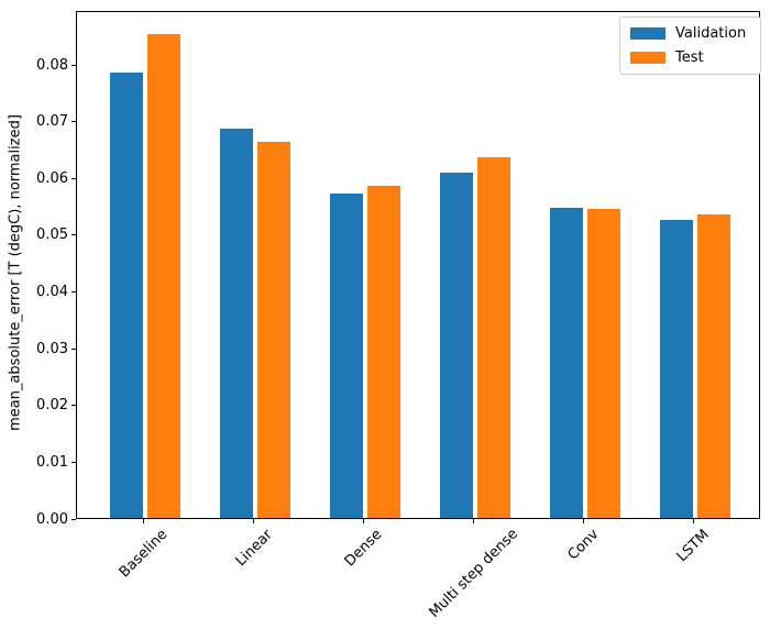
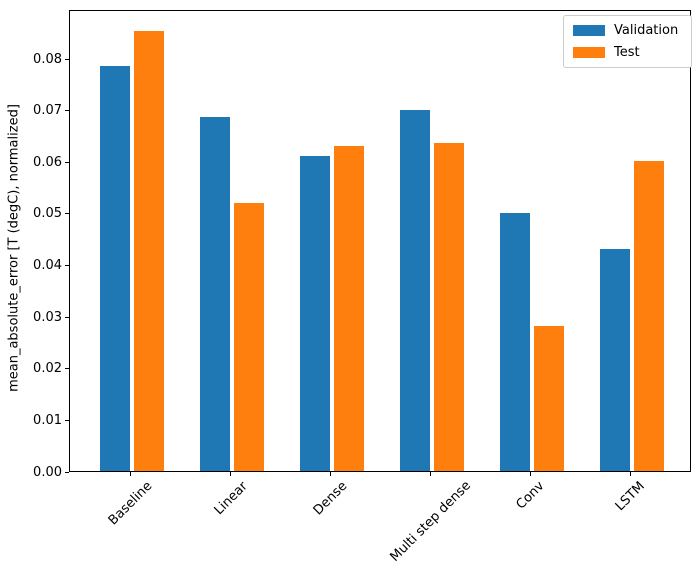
Test/Linear: 0.066 -> 0.052
Validation/Dense: 0.057 -> 0.061
Test/Dense: 0.059 -> 0.063
Validation/Multi step dense: 0.061 -> 0.070
Validation/Conv: 0.055 -> 0.050
Test/Conv: 0.054 -> 0.028
Validation/LSTM: 0.052 -> 0.043
Test/LSTM: 0.053 -> 0.060
